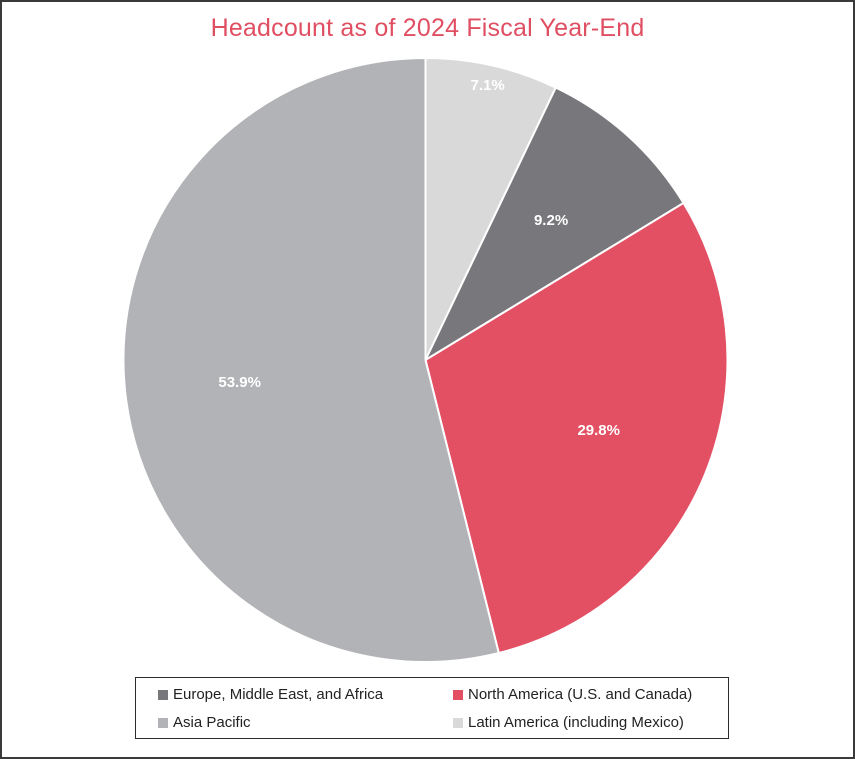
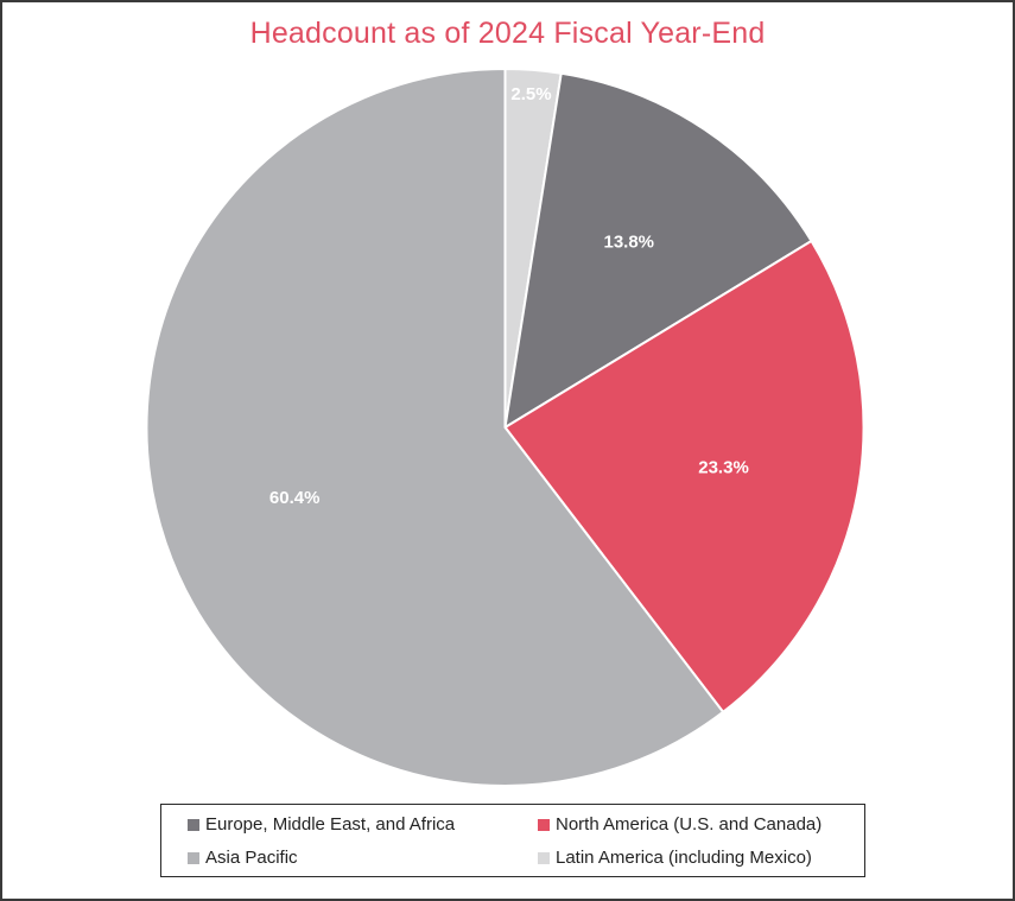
Latin America (including Mexico): 7.1% -> 2.5%
Europe, Middle East, and Africa: 9.2% -> 13.8%
North America (U.S. and Canada): 29.8% -> 23.3%
Asia Pacific: 53.9% -> 60.4%
